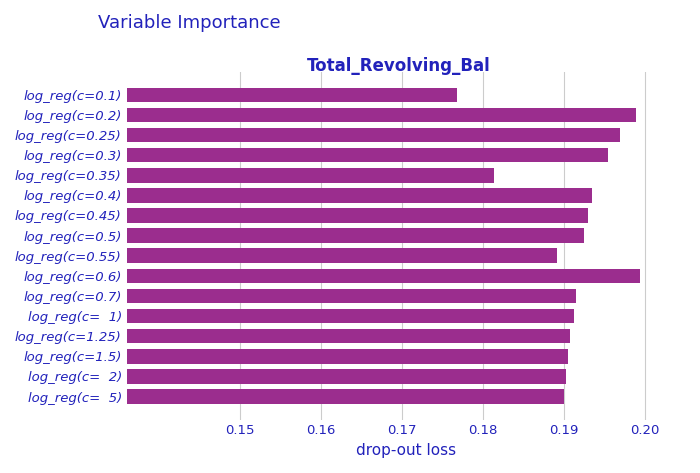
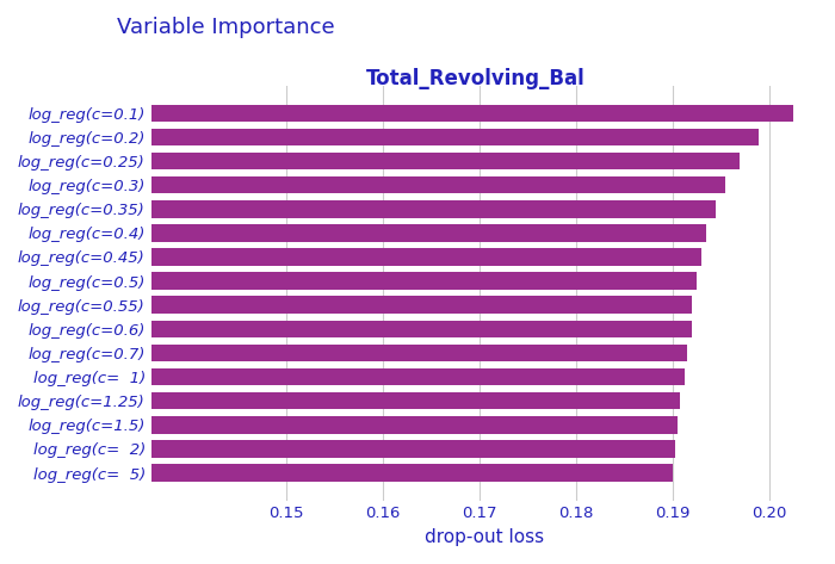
log_reg(c=0.1): 0.1768 -> 0.2025
log_reg(c=0.35): 0.1814 -> 0.1945
log_reg(c=0.55): 0.1892 -> 0.1920
log_reg(c=0.6): 0.1994 -> 0.1920
